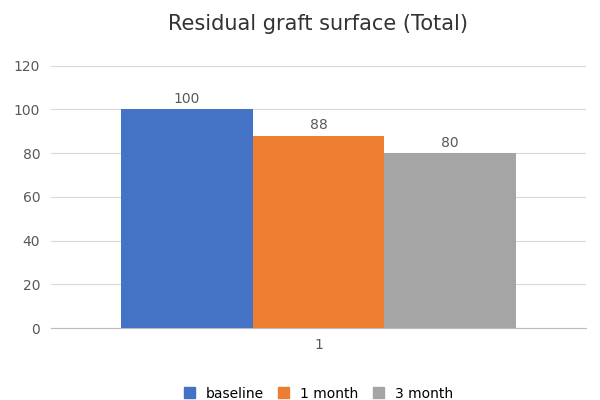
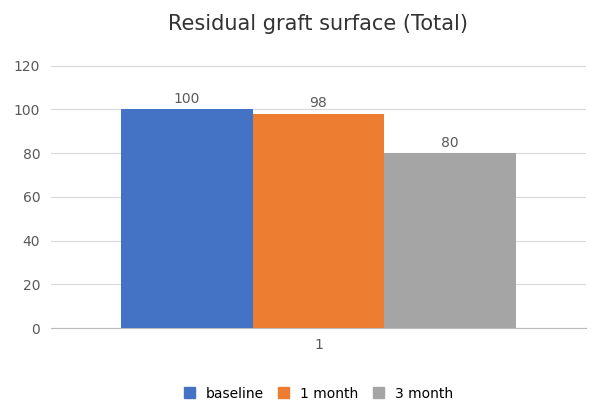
1: 88 -> 98
